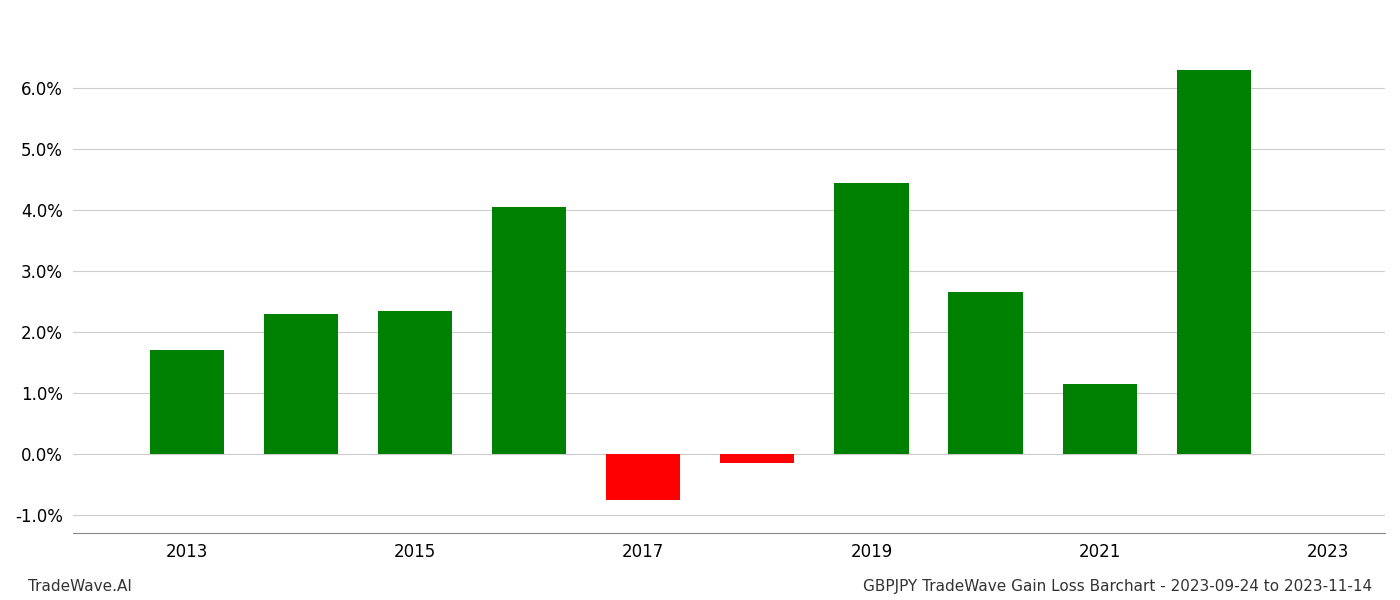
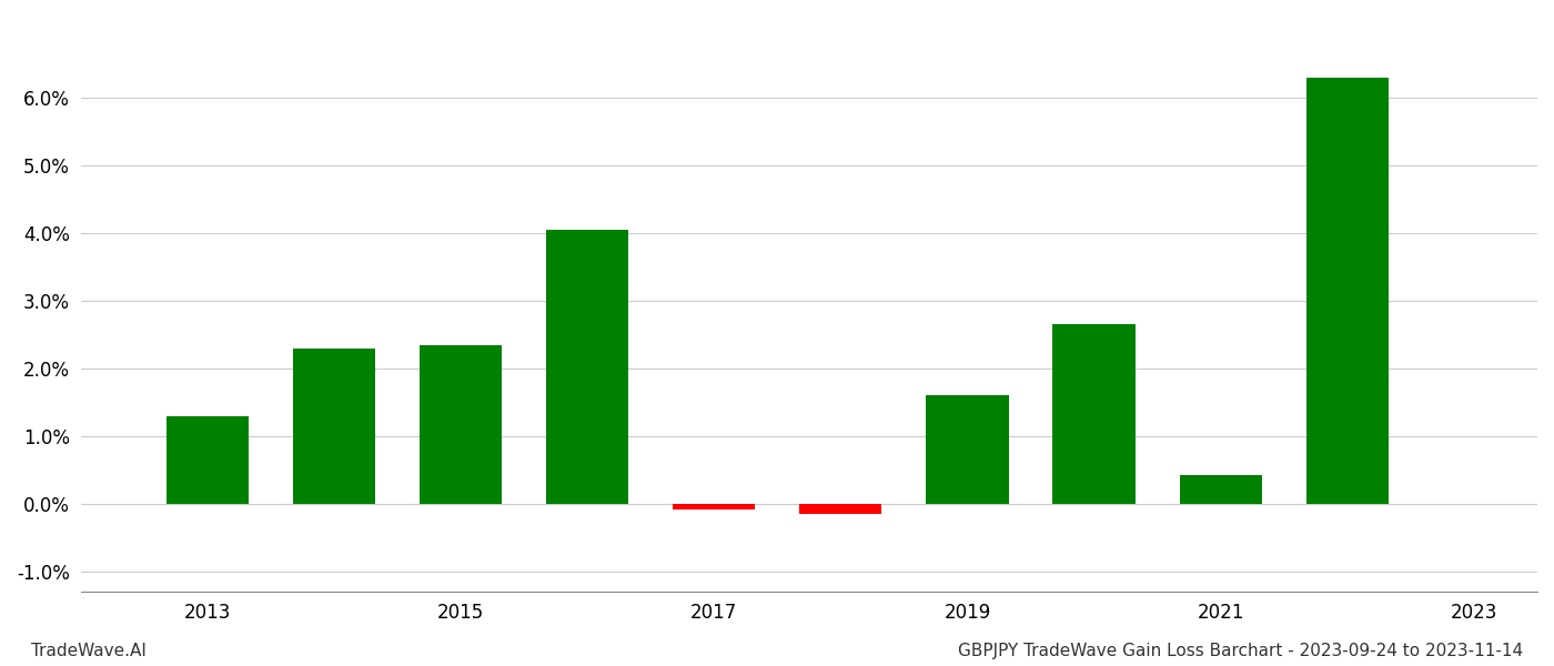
2013: 1.70% -> 1.30%
2017: -0.75% -> -0.08%
2019: 4.45% -> 1.60%
2021: 1.15% -> 0.42%
